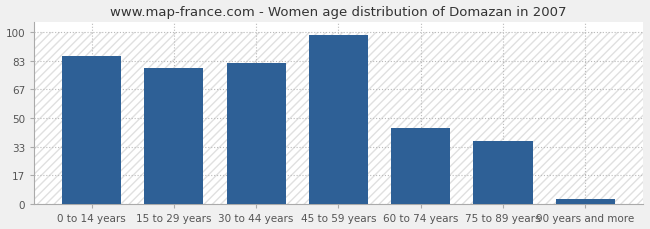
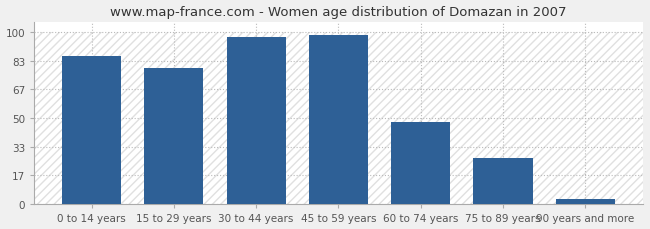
30 to 44 years: 82 -> 97
60 to 74 years: 44 -> 48
75 to 89 years: 37 -> 27
